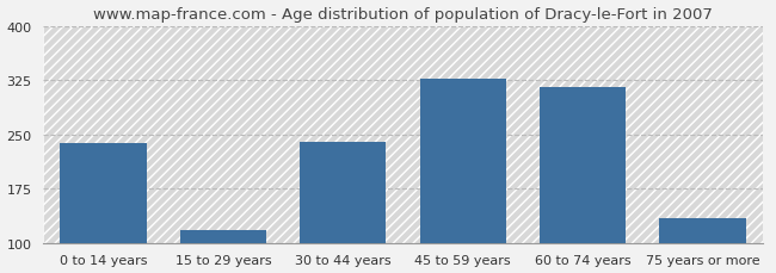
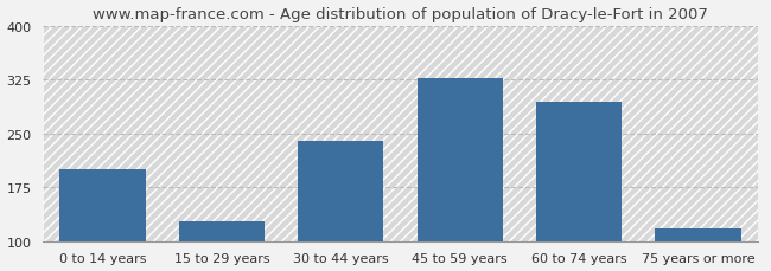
0 to 14 years: 238 -> 200
15 to 29 years: 118 -> 127
60 to 74 years: 316 -> 293
75 years or more: 134 -> 117
